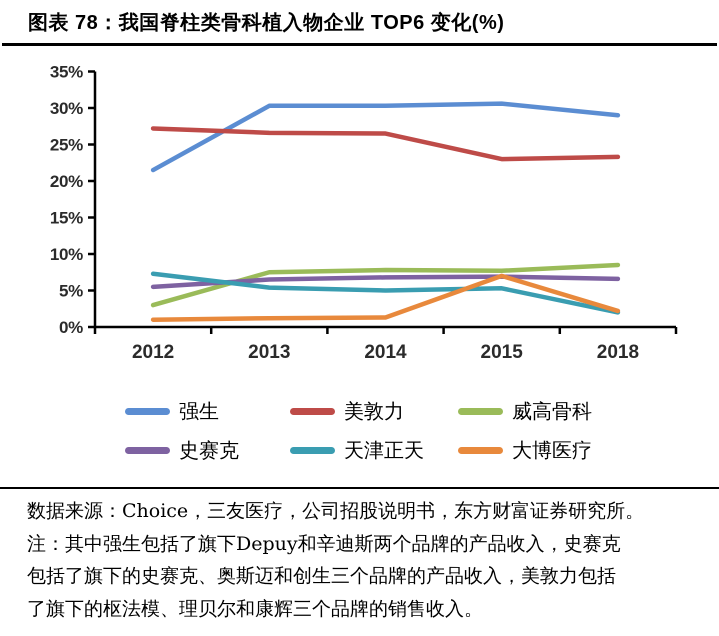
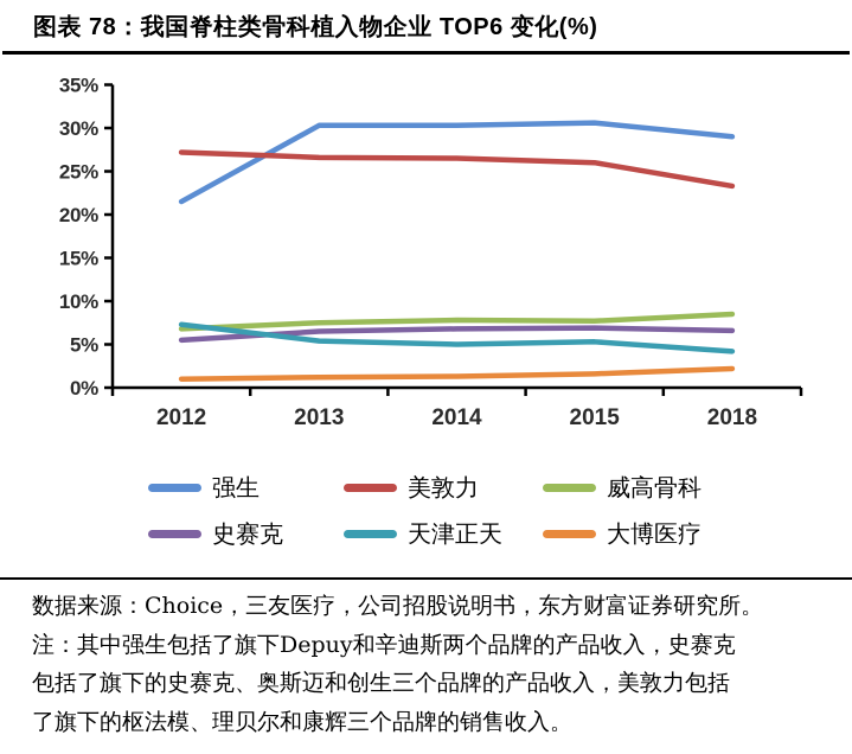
威高骨科/2012: 3% -> 7%
美敦力/2015: 23% -> 26%
大博医疗/2015: 7% -> 2%
天津正天/2018: 2% -> 4%
